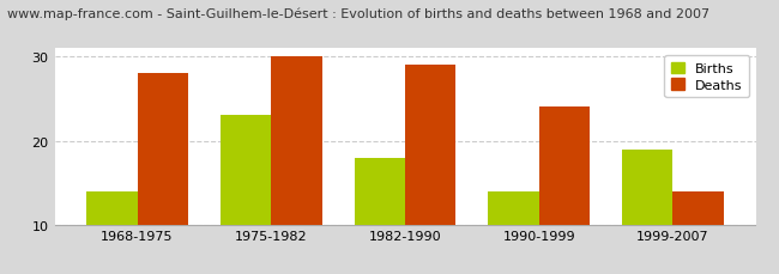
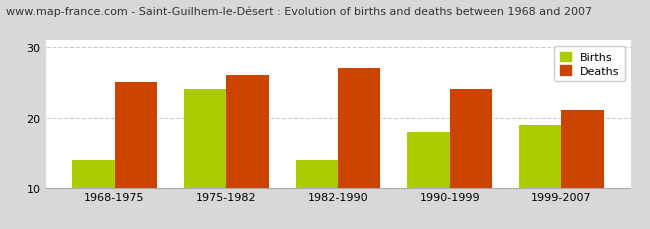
Deaths/1968-1975: 28 -> 25
Births/1975-1982: 23 -> 24
Deaths/1975-1982: 30 -> 26
Births/1982-1990: 18 -> 14
Deaths/1982-1990: 29 -> 27
Births/1990-1999: 14 -> 18
Deaths/1999-2007: 14 -> 21
